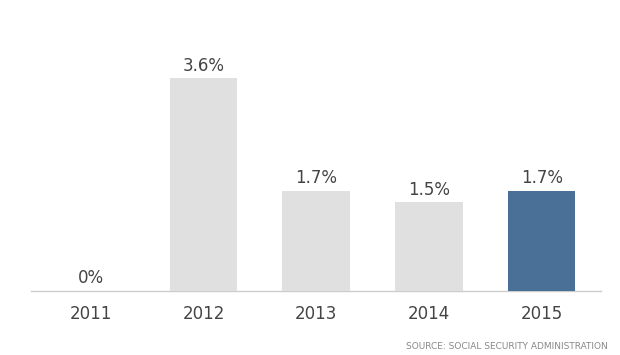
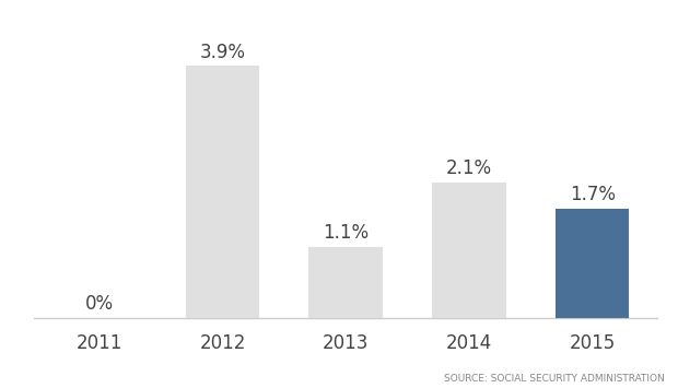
2012: 3.6% -> 3.9%
2013: 1.7% -> 1.1%
2014: 1.5% -> 2.1%
